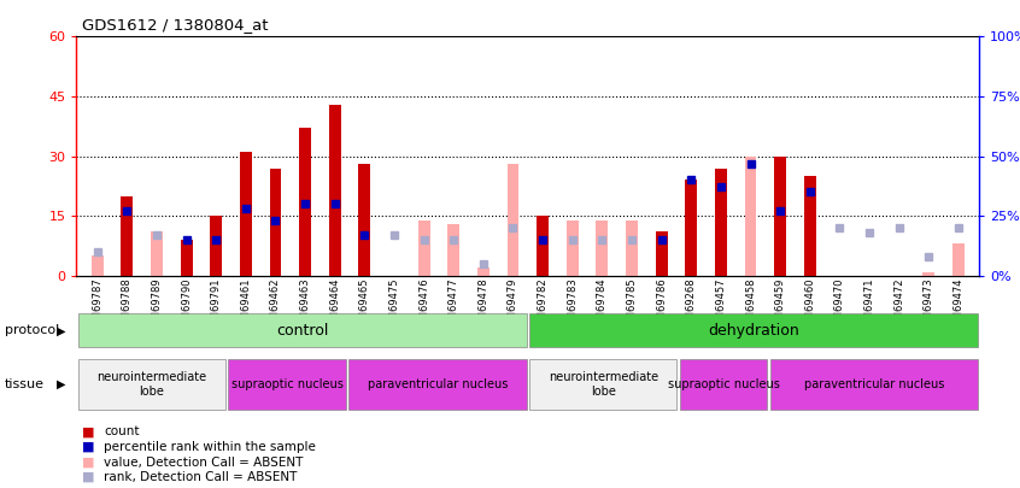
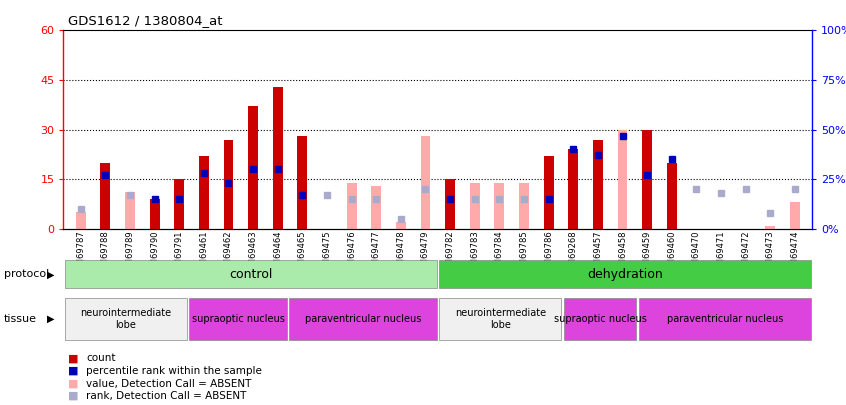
GSM69461: 31 -> 22
GSM69786: 11 -> 22
GSM69460: 25 -> 20
